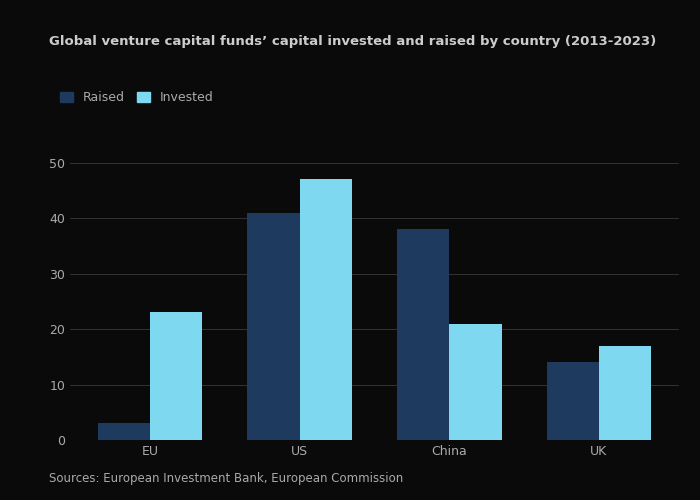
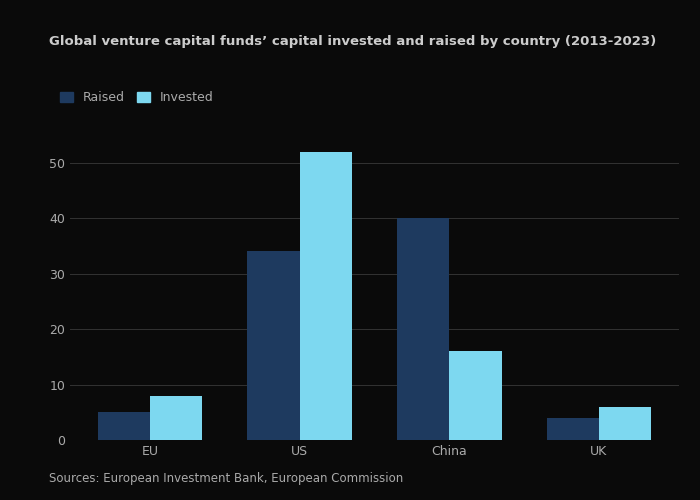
Raised/EU: 3 -> 5
Invested/EU: 23 -> 8
Raised/US: 41 -> 34
Invested/US: 47 -> 52
Raised/China: 38 -> 40
Invested/China: 21 -> 16
Raised/UK: 14 -> 4
Invested/UK: 17 -> 6
